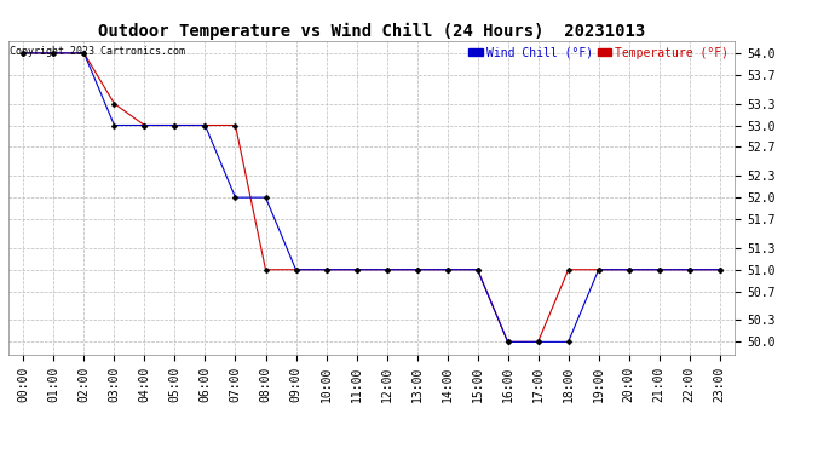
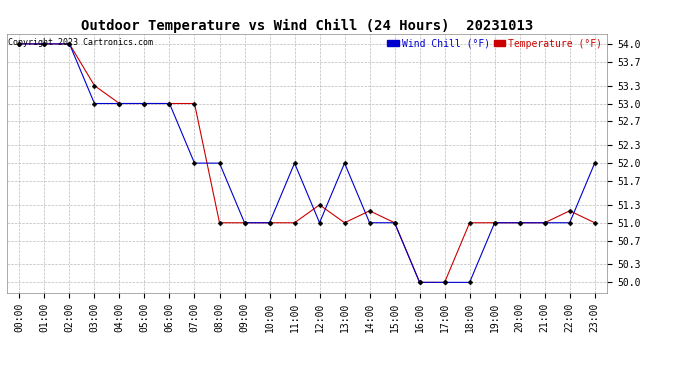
Wind Chill (°F)/11:00: 51 -> 52
Temperature (°F)/12:00: 51.0 -> 51.3
Wind Chill (°F)/13:00: 51 -> 52
Temperature (°F)/14:00: 51.0 -> 51.2
Temperature (°F)/22:00: 51.0 -> 51.2
Wind Chill (°F)/23:00: 51 -> 52
